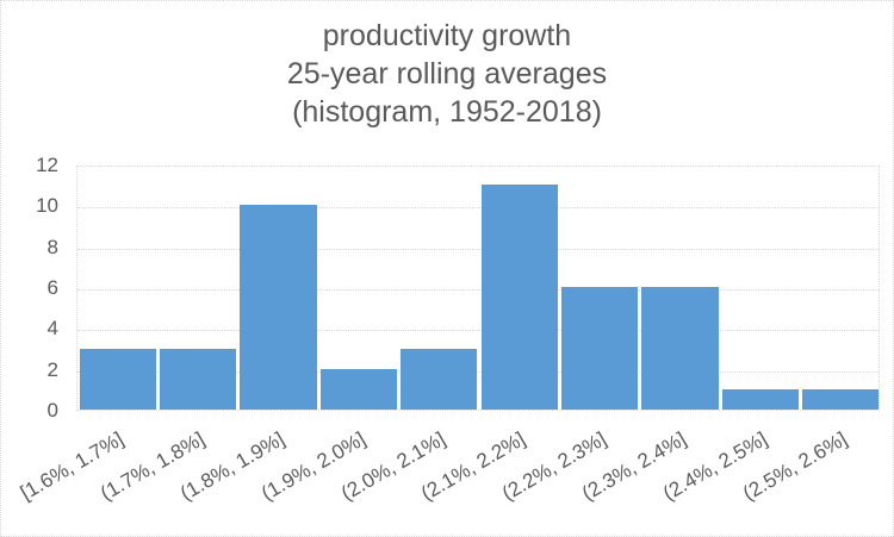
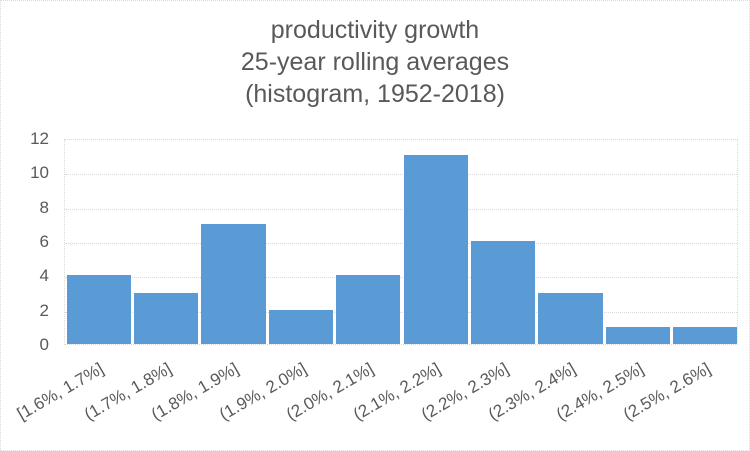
[1.6%, 1.7%]: 3 -> 4
(1.8%, 1.9%]: 10 -> 7
(2.0%, 2.1%]: 3 -> 4
(2.3%, 2.4%]: 6 -> 3
